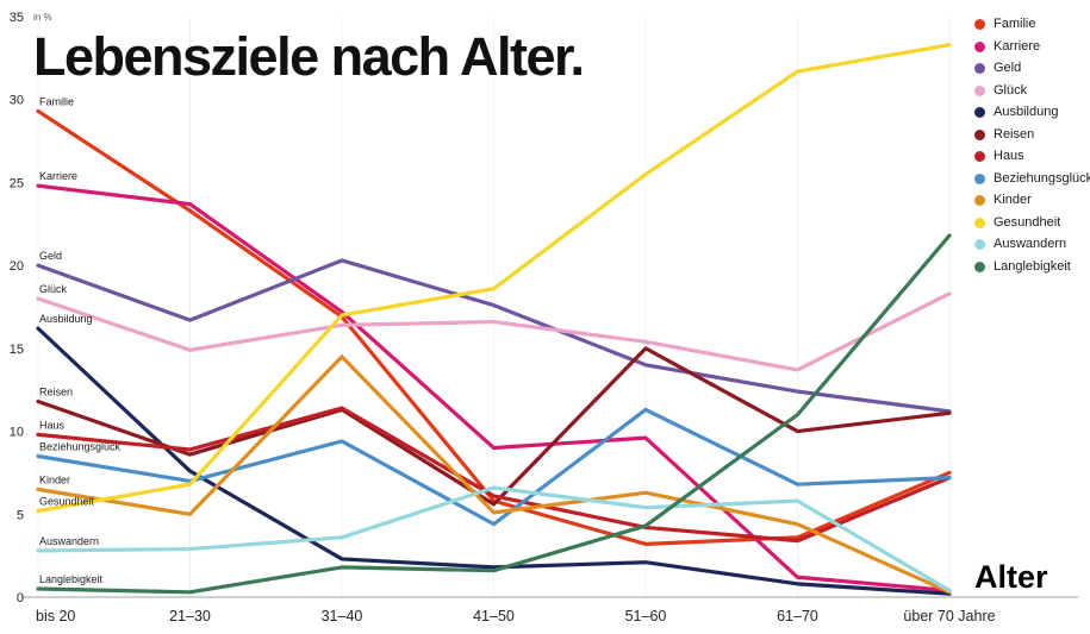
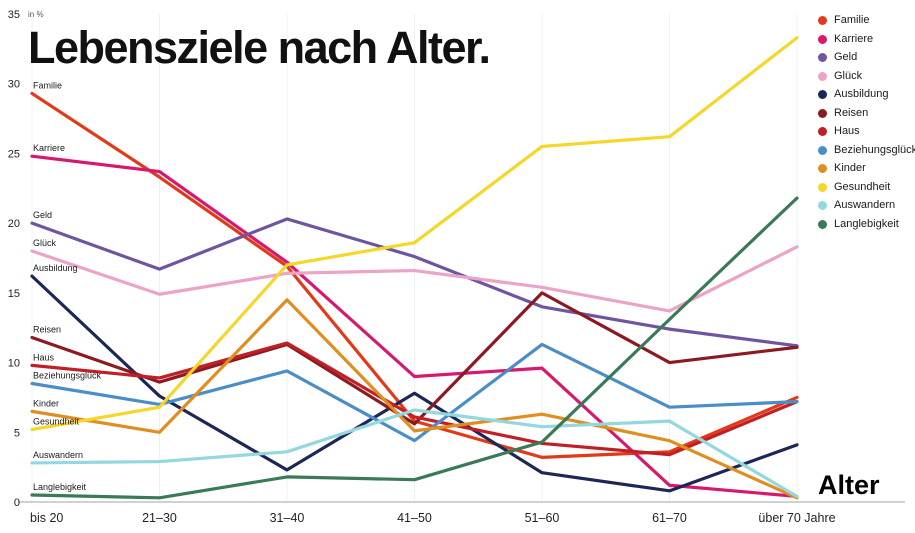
Ausbildung/41–50: 1.8 -> 7.8
Gesundheit/61–70: 31.7 -> 26.2
Langlebigkeit/61–70: 11.0 -> 13.1
Ausbildung/über 70 Jahre: 0.2 -> 4.1
